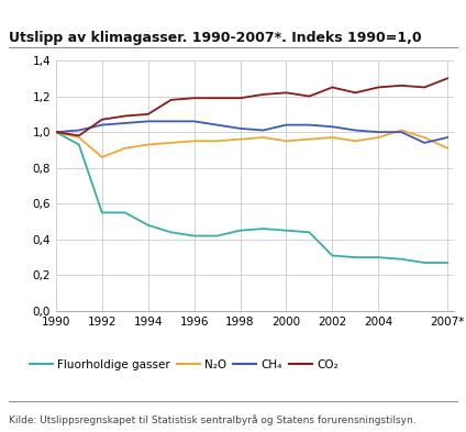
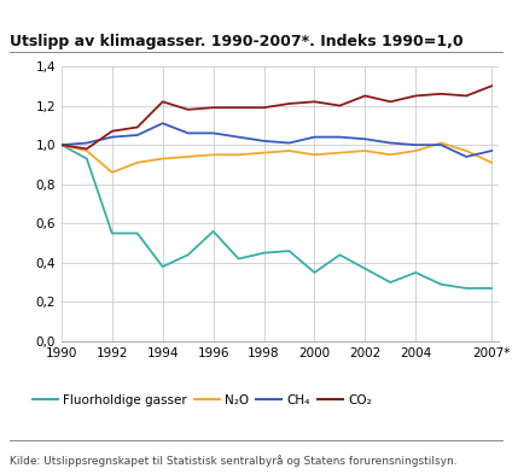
Fluorholdige gasser/1994: 0,48 -> 0,38
CH₄/1994: 1,06 -> 1,11
CO₂/1994: 1,10 -> 1,22
Fluorholdige gasser/1996: 0,42 -> 0,56
Fluorholdige gasser/2000: 0,45 -> 0,35
Fluorholdige gasser/2002: 0,31 -> 0,37
Fluorholdige gasser/2004: 0,30 -> 0,35
